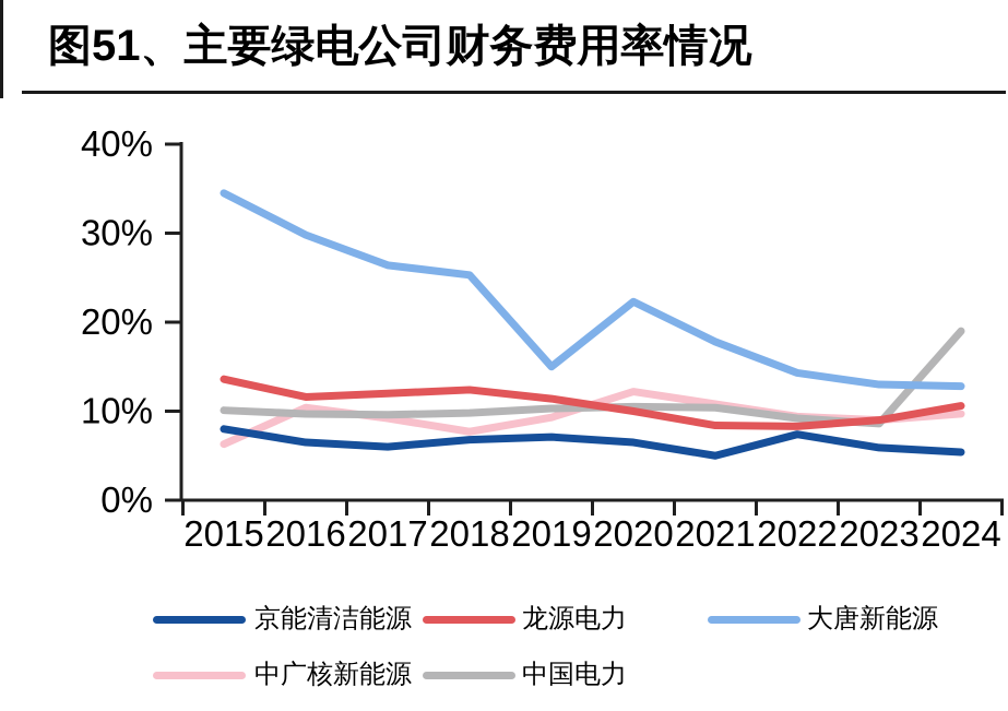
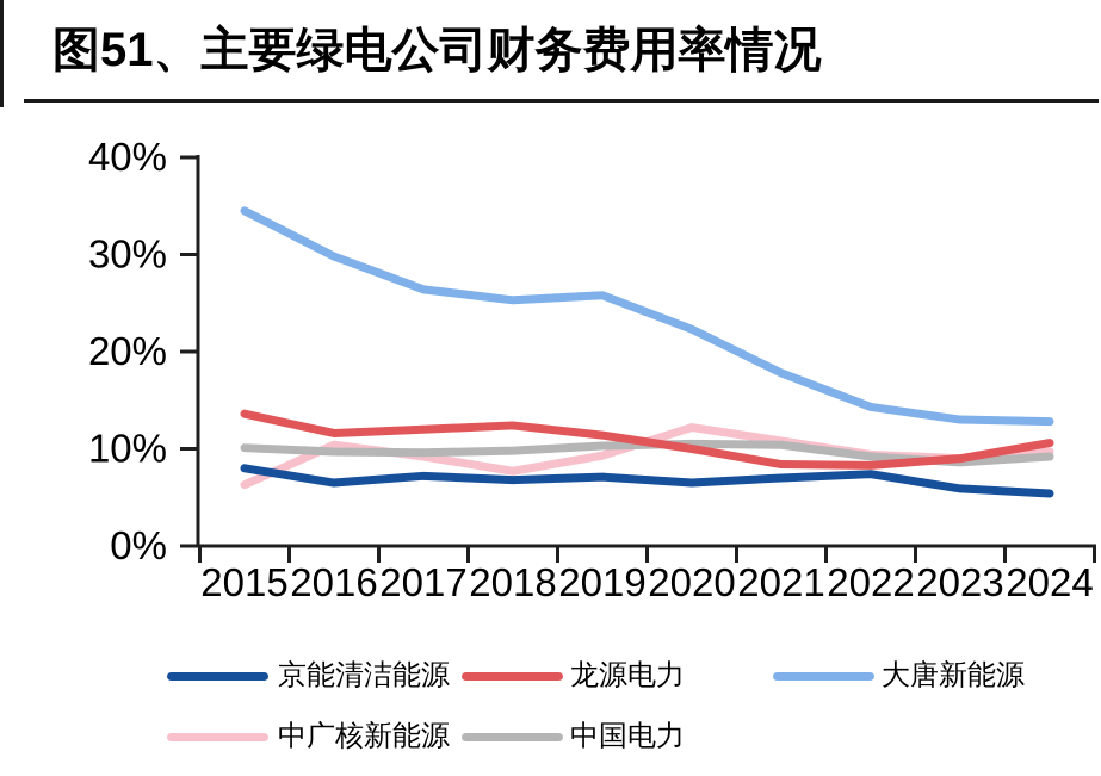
京能清洁能源/2017: 6% -> 7%
大唐新能源/2019: 15% -> 26%
京能清洁能源/2021: 5% -> 7%
中国电力/2024: 19% -> 9%
